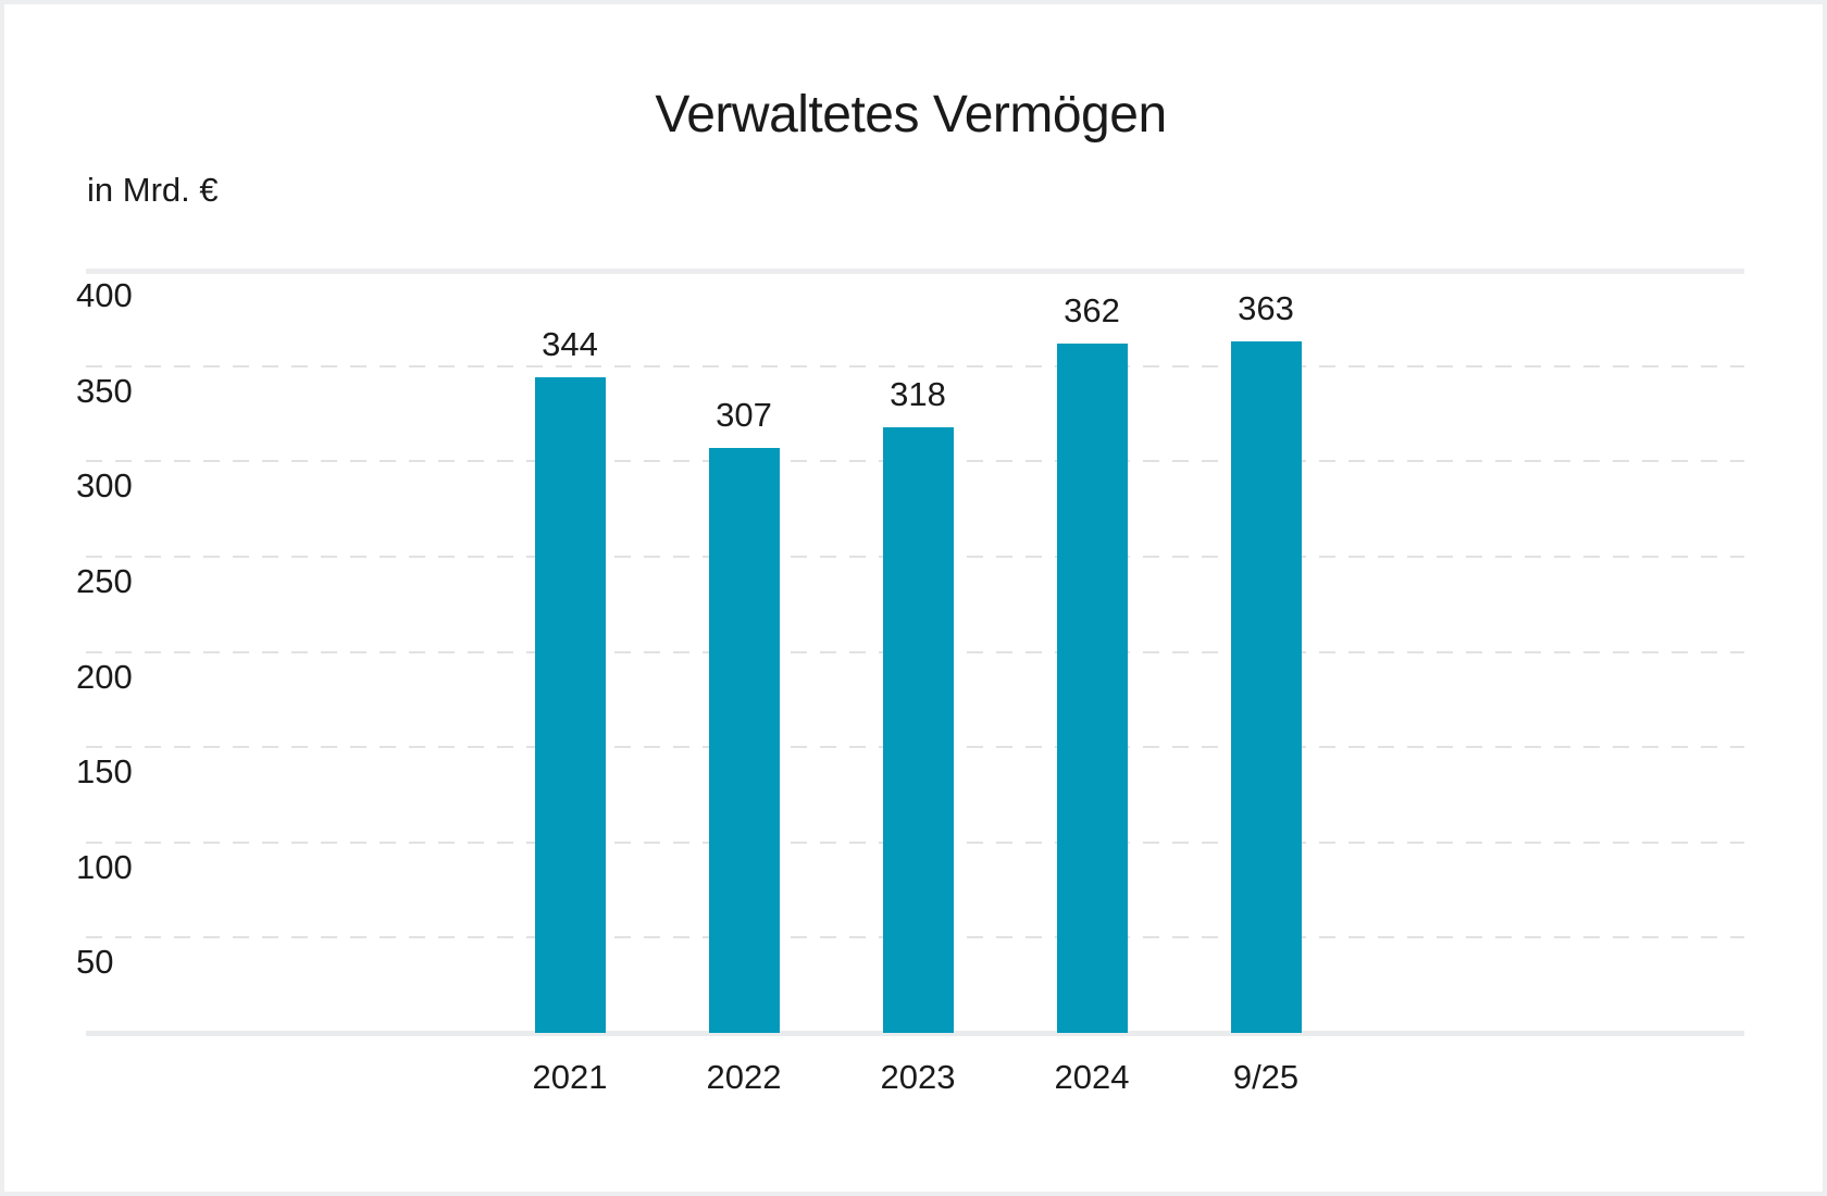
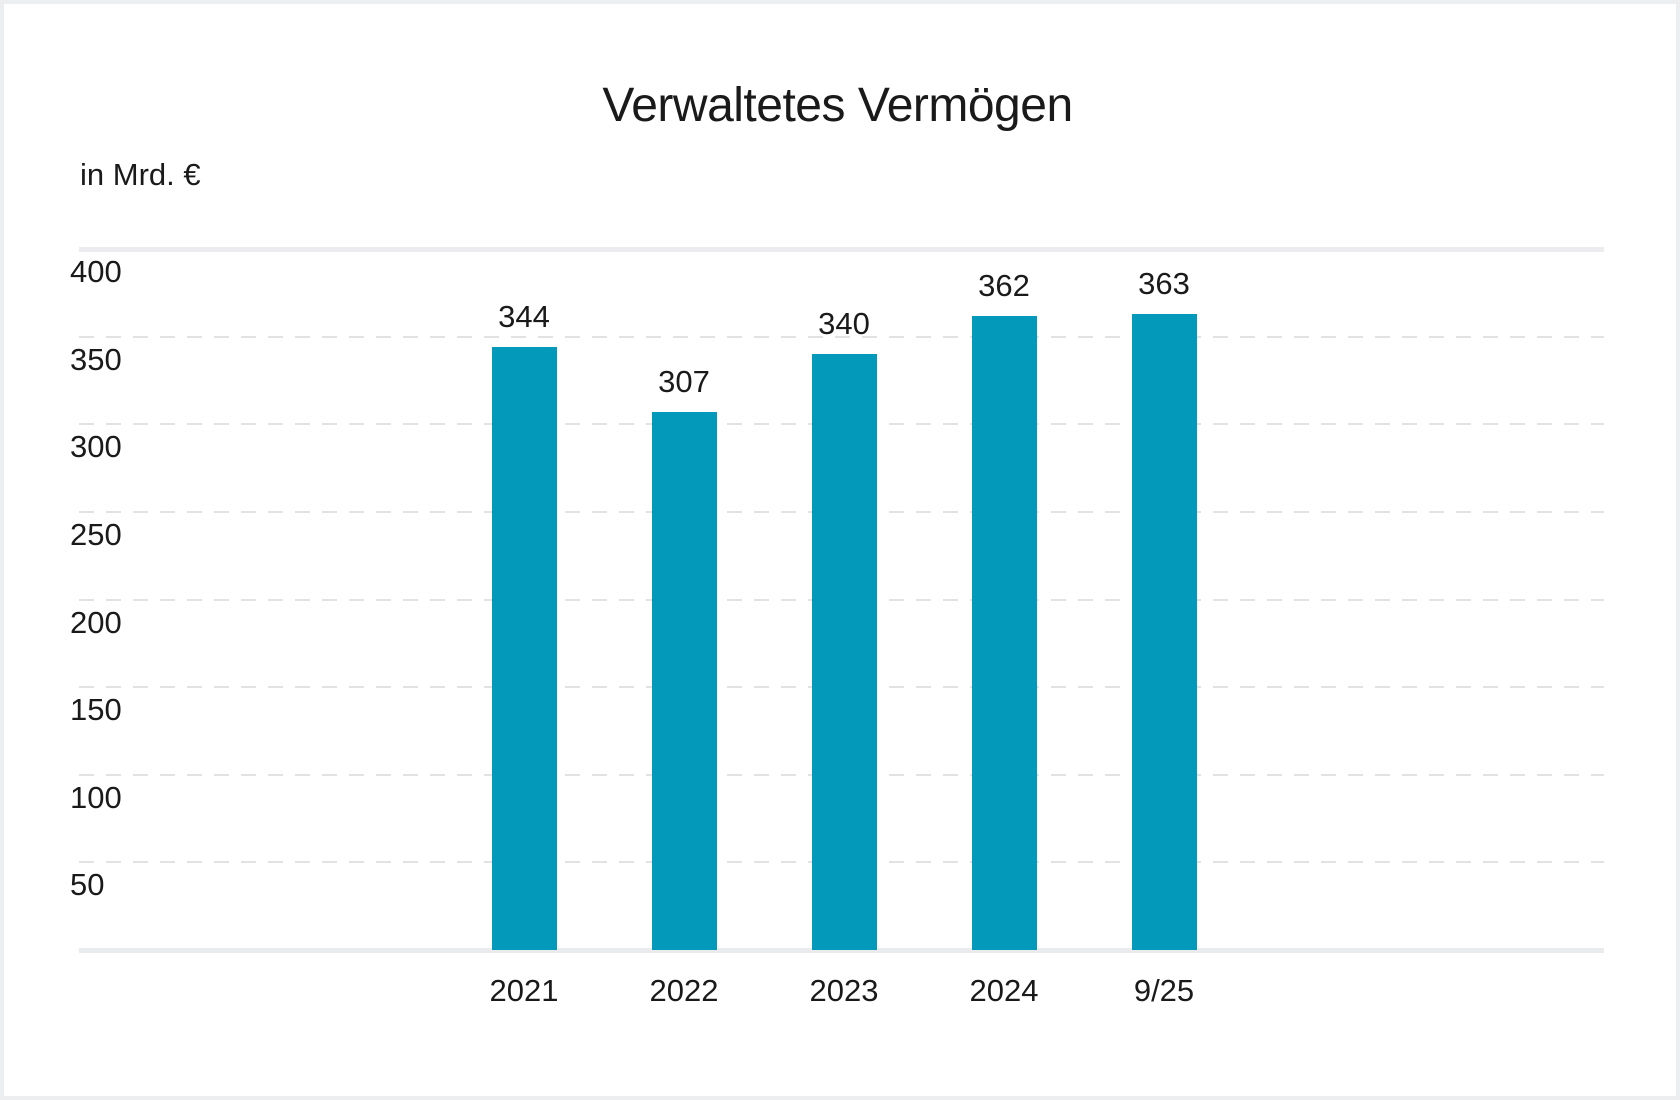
2023: 318 -> 340
